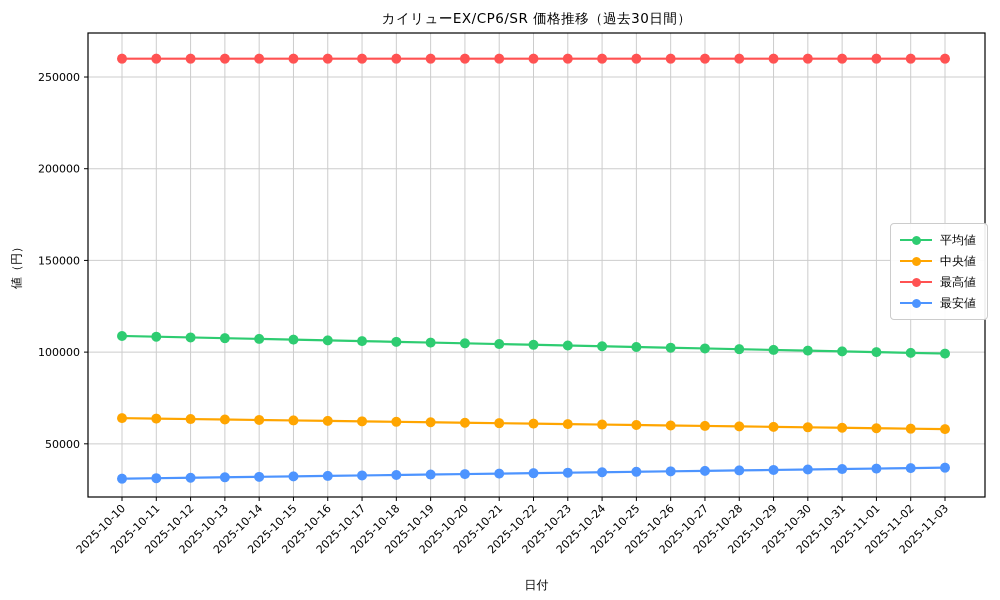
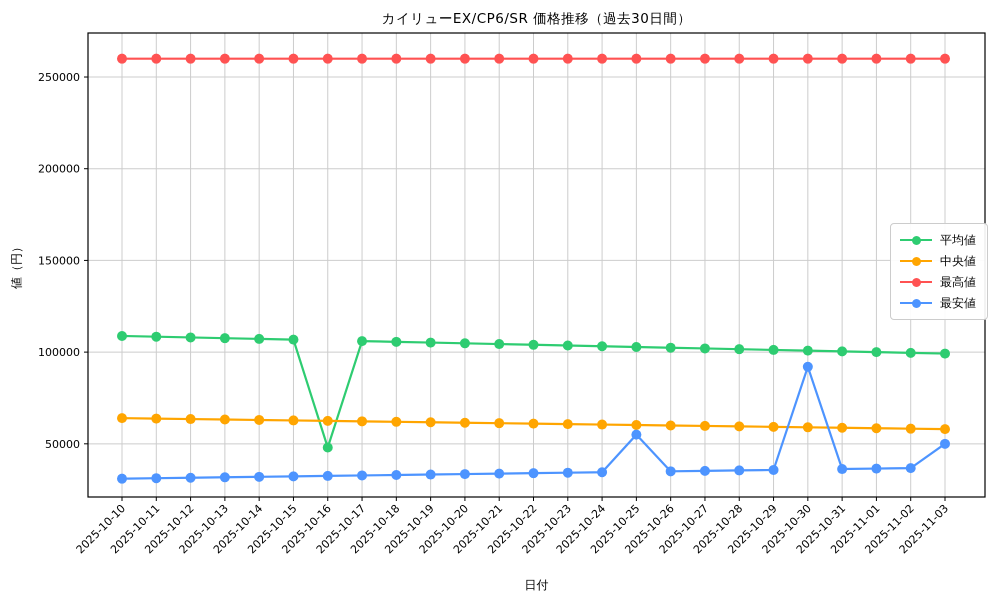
平均値/2025-10-16: 106000 -> 48000
最安値/2025-10-25: 35000 -> 55000
最安値/2025-10-30: 36000 -> 92000
最安値/2025-11-03: 37000 -> 50000
